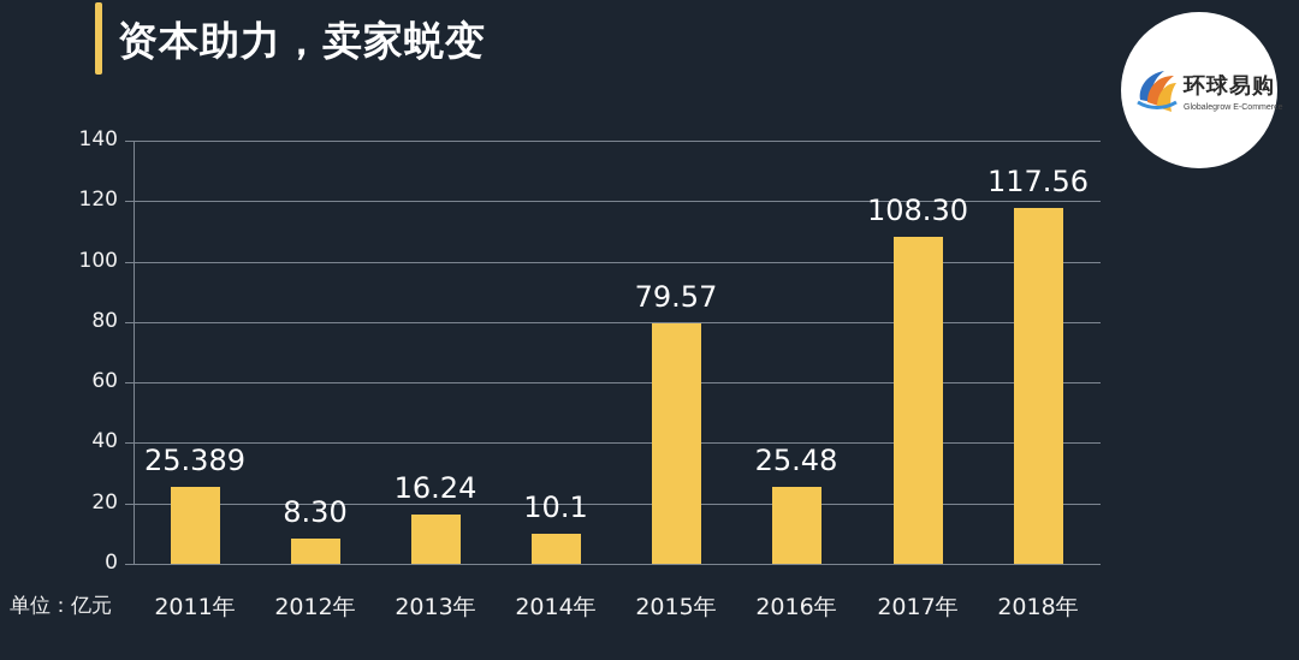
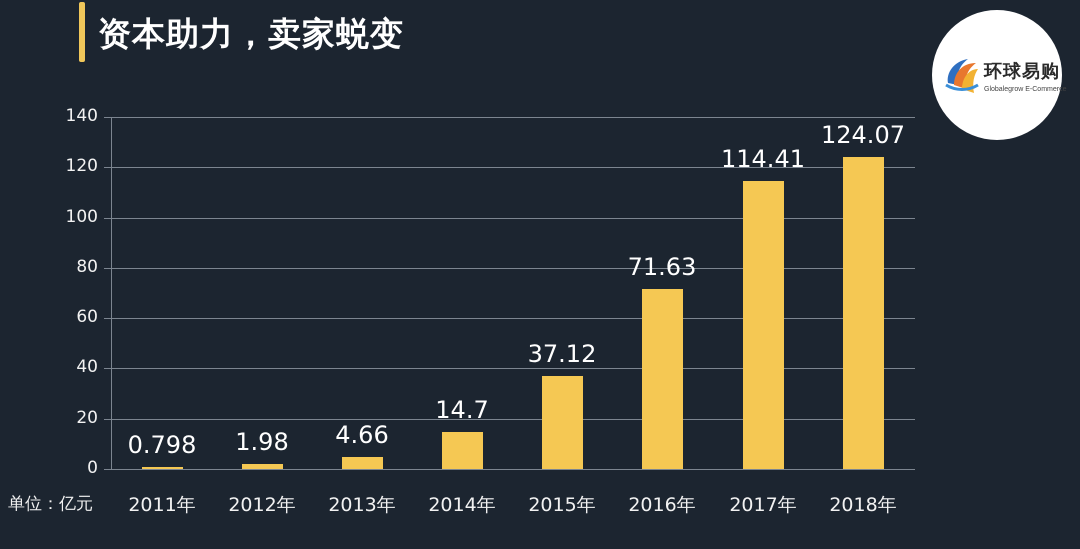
2011年: 25.389 -> 0.798
2012年: 8.30 -> 1.98
2013年: 16.24 -> 4.66
2014年: 10.1 -> 14.7
2015年: 79.57 -> 37.12
2016年: 25.48 -> 71.63
2017年: 108.30 -> 114.41
2018年: 117.56 -> 124.07
